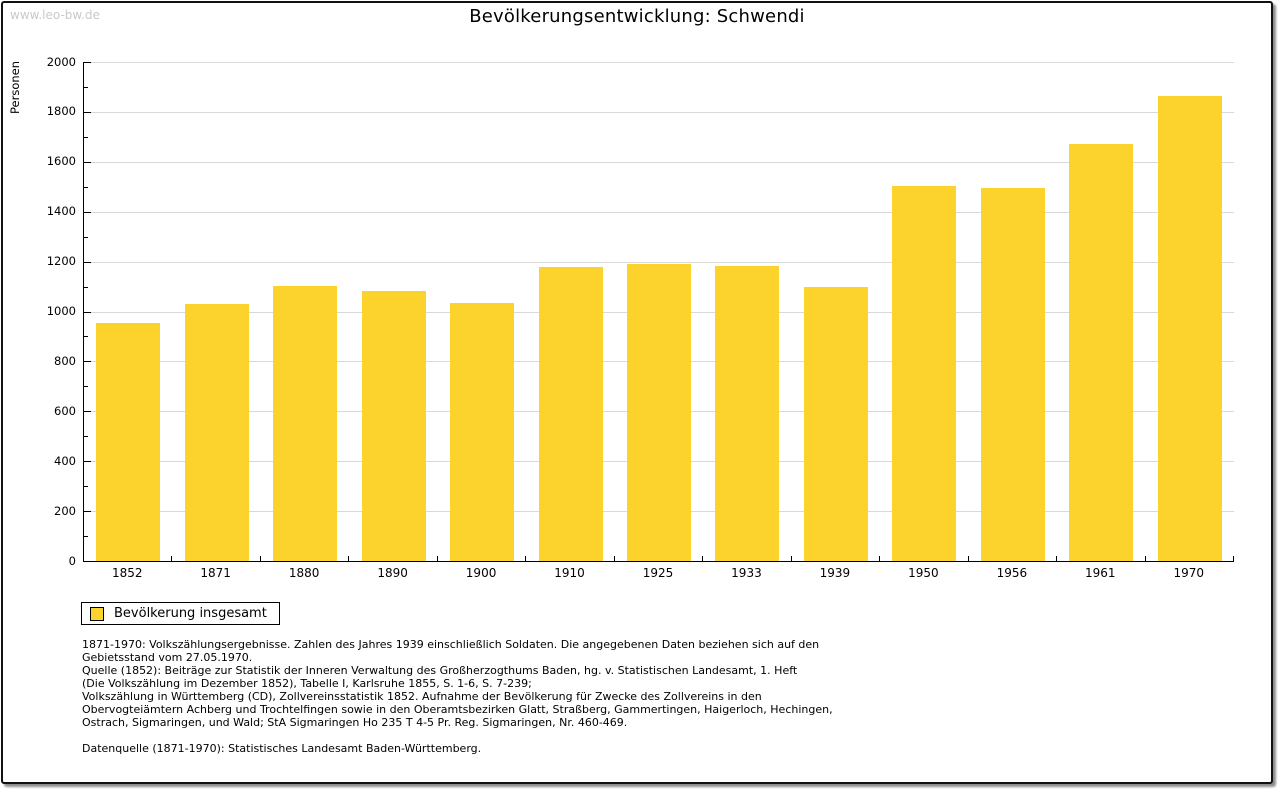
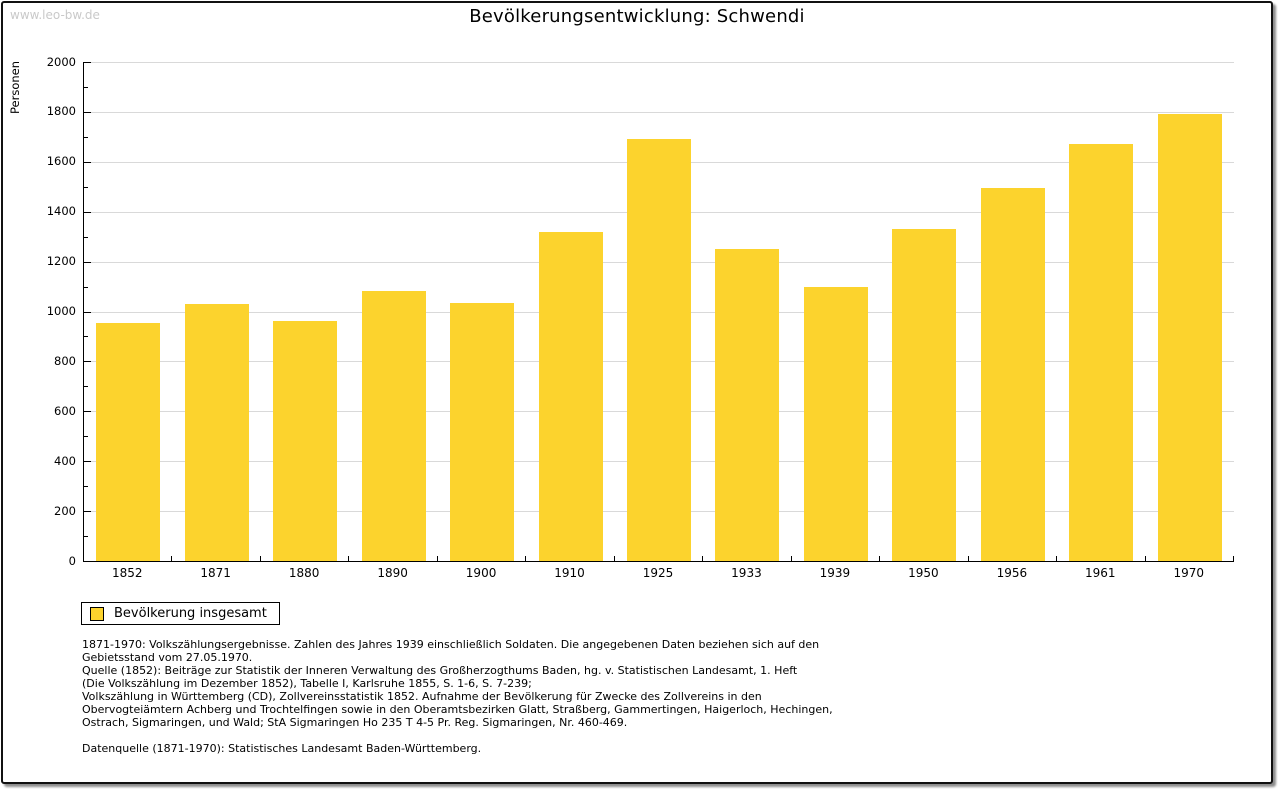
1880: 1100 -> 960
1910: 1180 -> 1320
1925: 1190 -> 1690
1933: 1180 -> 1250
1950: 1500 -> 1330
1970: 1860 -> 1790
